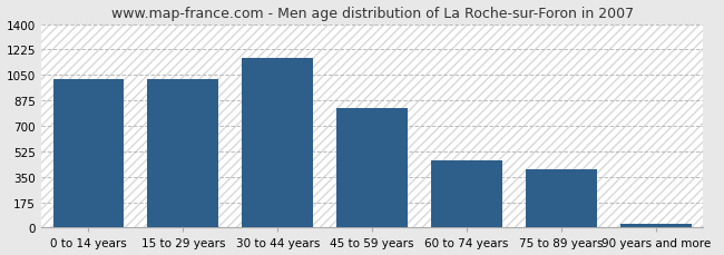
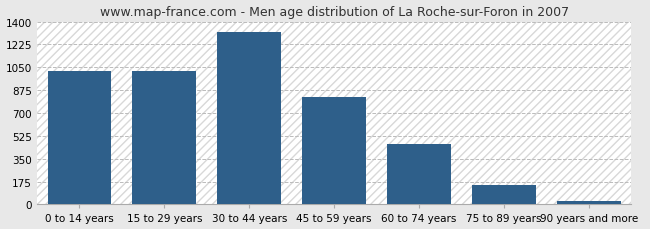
30 to 44 years: 1170 -> 1320
75 to 89 years: 400 -> 150
